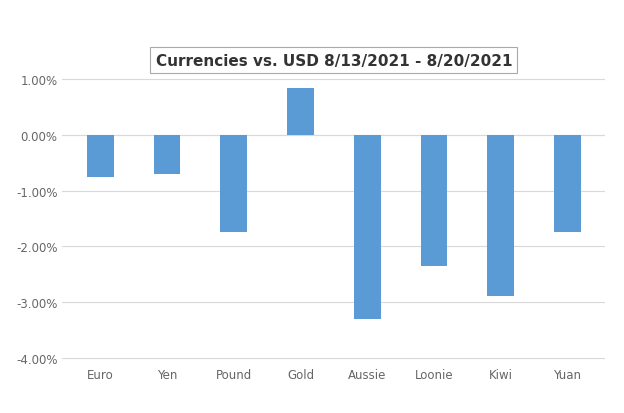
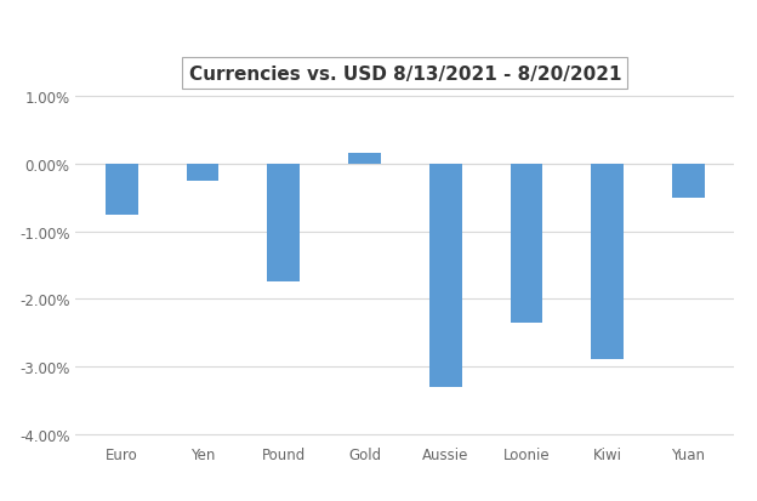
Yen: -0.70% -> -0.25%
Gold: 0.84% -> 0.15%
Yuan: -1.74% -> -0.50%
